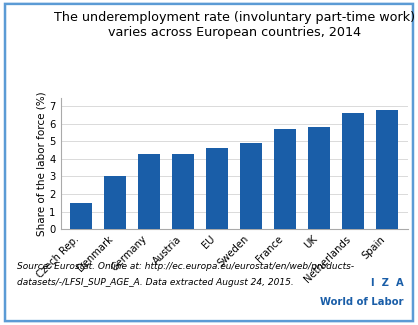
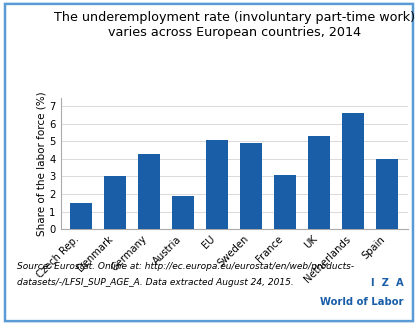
Austria: 4.3 -> 1.9
EU: 4.6 -> 5.1
France: 5.7 -> 3.1
UK: 5.8 -> 5.3
Spain: 6.8 -> 4.0
